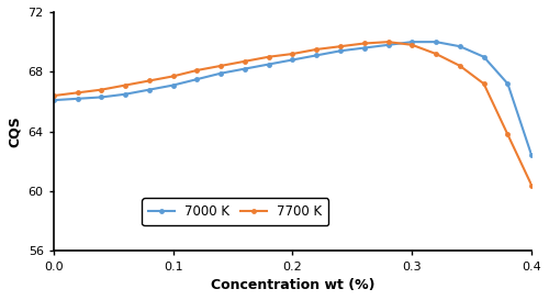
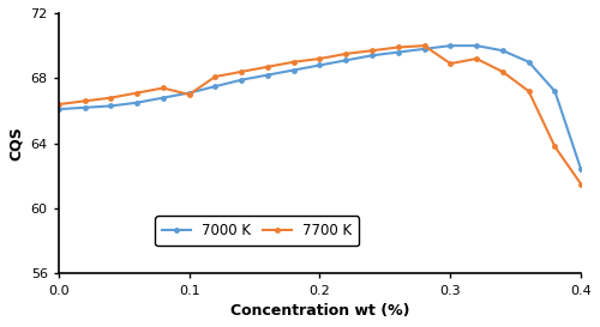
7700 K/0.1: 67.7 -> 67.0
7700 K/0.3: 69.8 -> 68.9
7700 K/0.4: 60.4 -> 61.5
